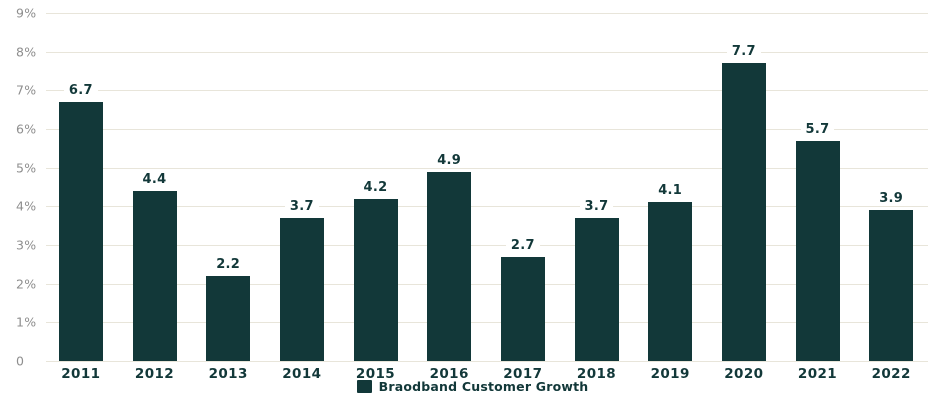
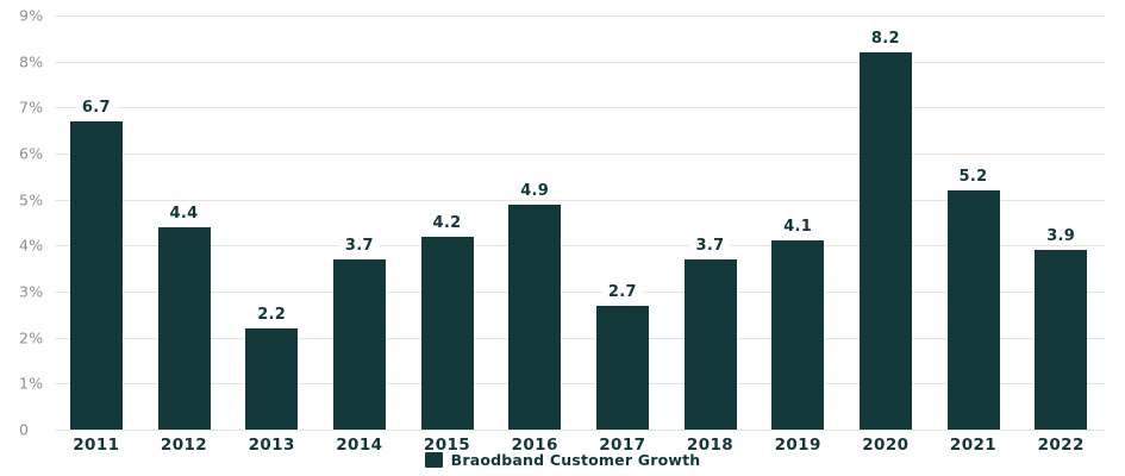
2020: 7.7 -> 8.2
2021: 5.7 -> 5.2
